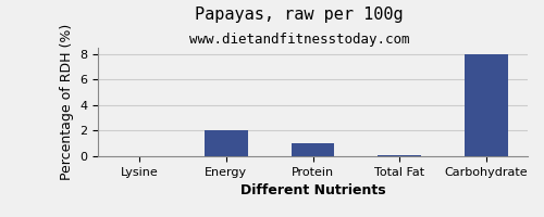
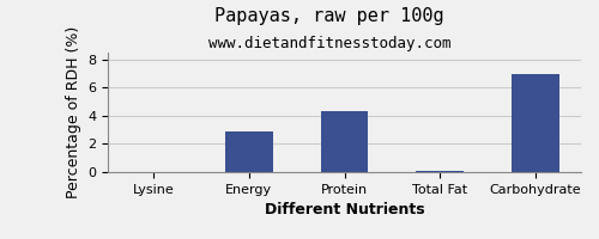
Energy: 2.0 -> 2.9
Protein: 1.0 -> 4.3
Carbohydrate: 8.0 -> 7.0
